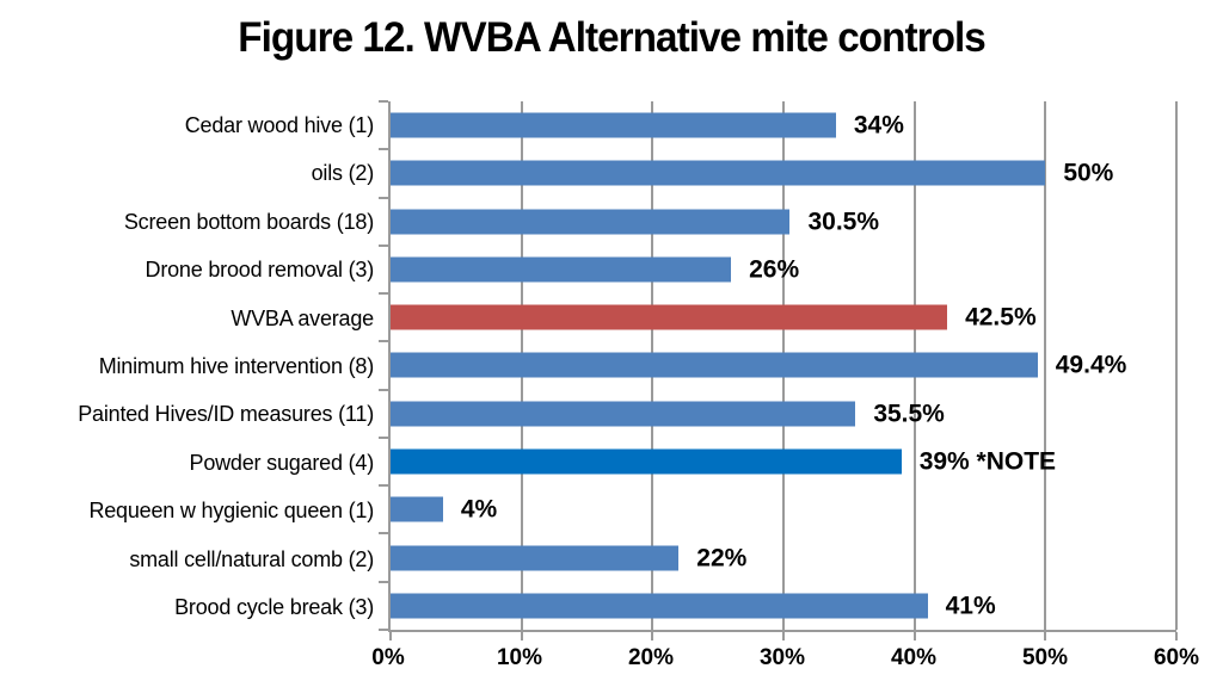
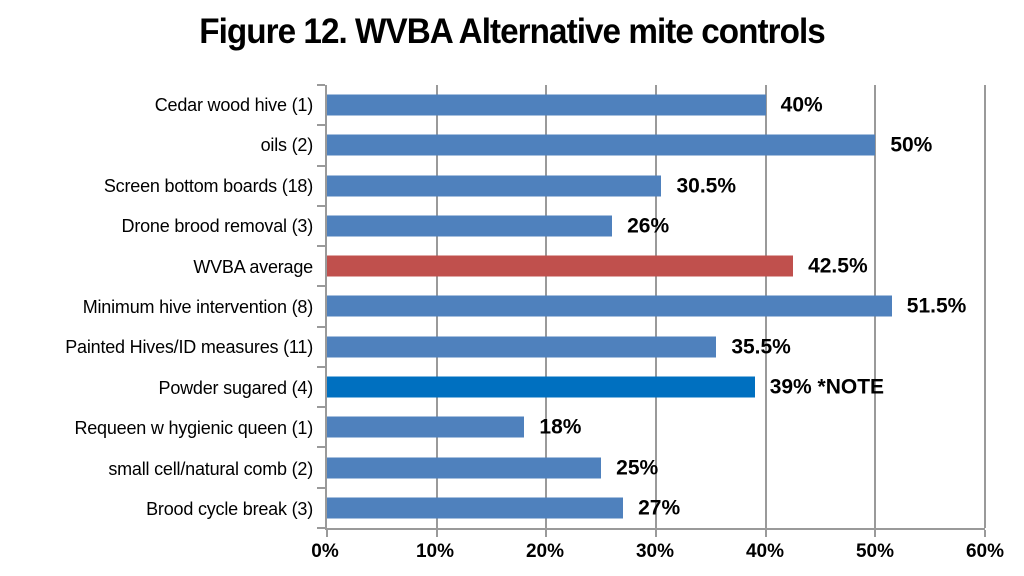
Cedar wood hive (1): 34% -> 40%
Minimum hive intervention (8): 49.4% -> 51.5%
Requeen w hygienic queen (1): 4% -> 18%
small cell/natural comb (2): 22% -> 25%
Brood cycle break (3): 41% -> 27%
